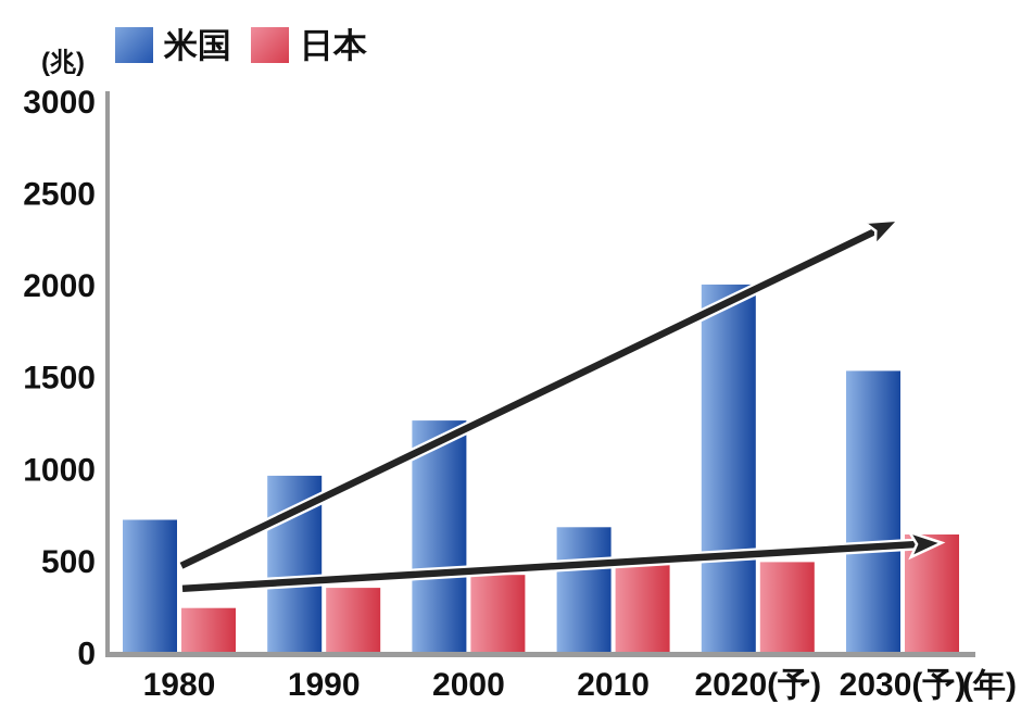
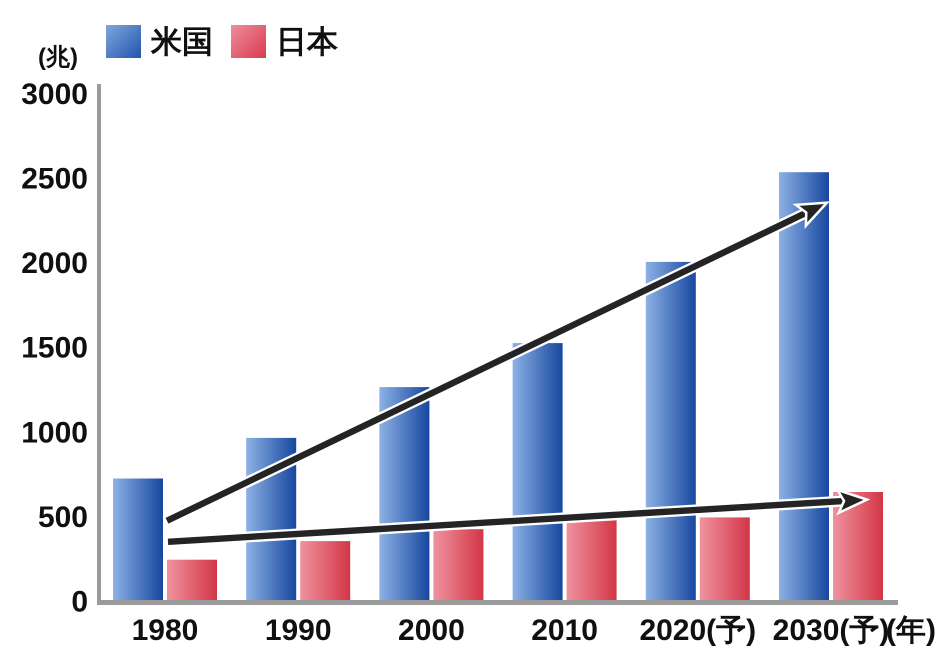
米国/2010: 690 -> 1530
米国/2030(予): 1540 -> 2540
